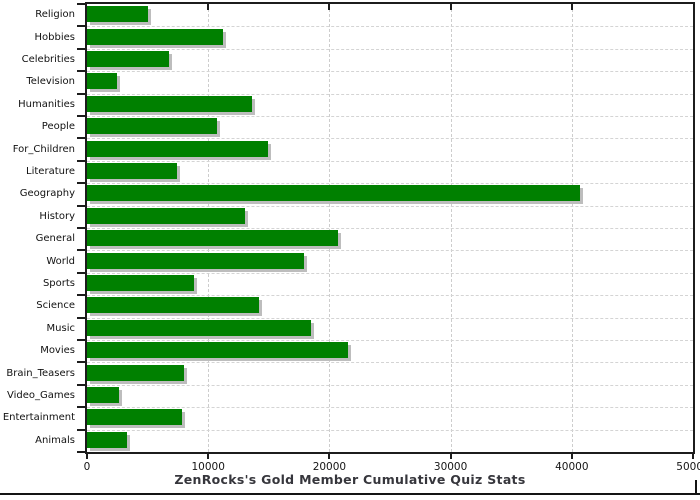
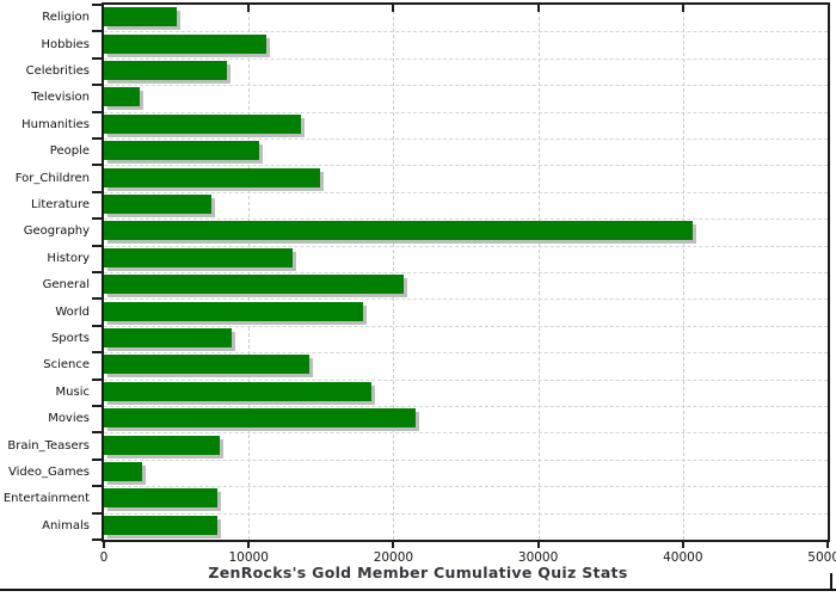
Celebrities: 6800 -> 8500
Animals: 3300 -> 7800
